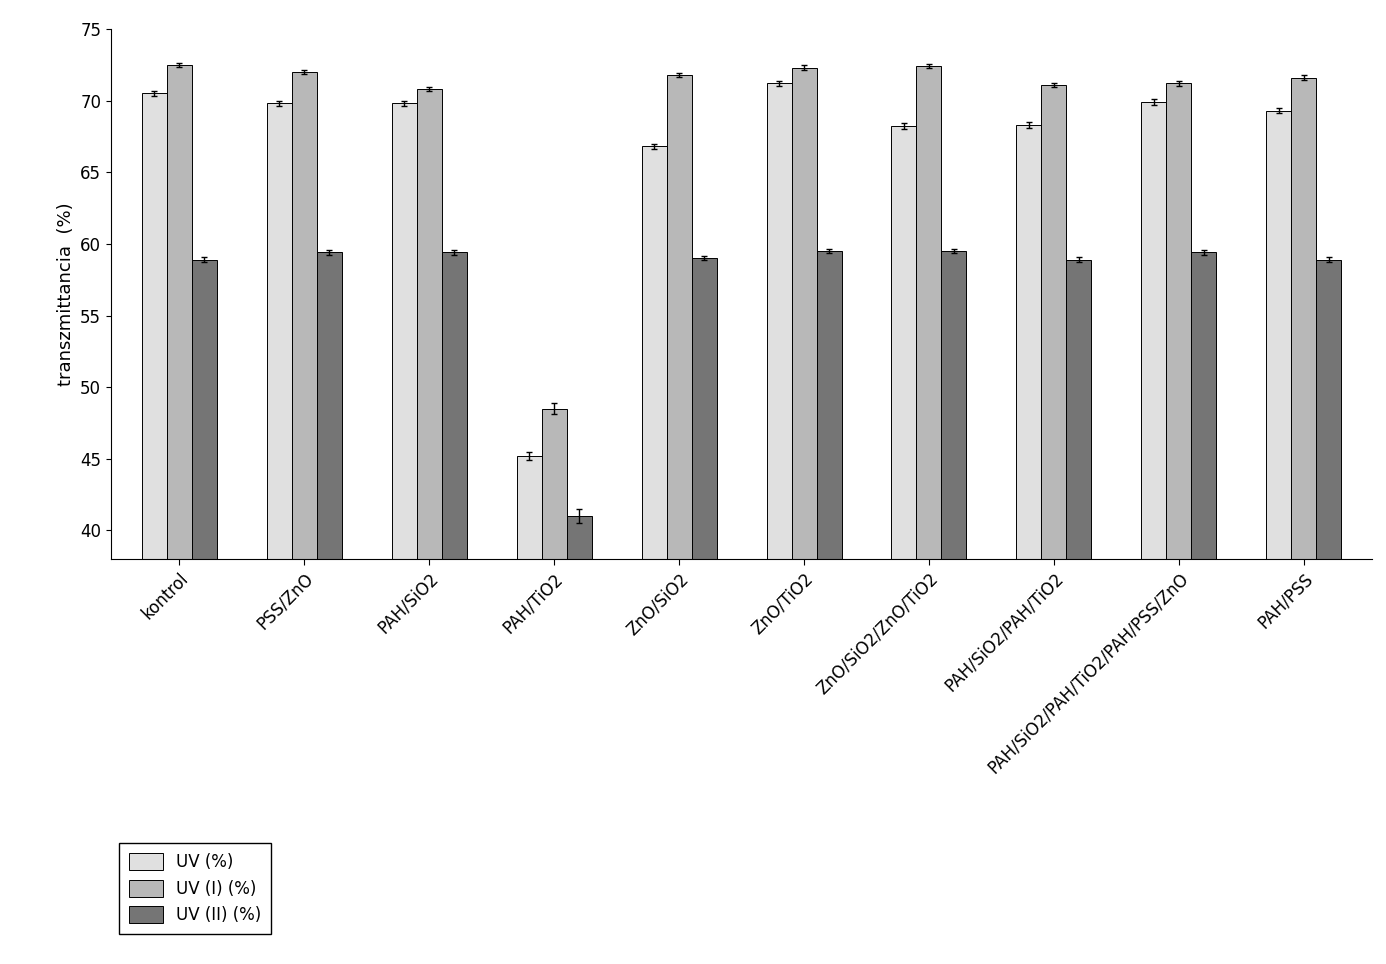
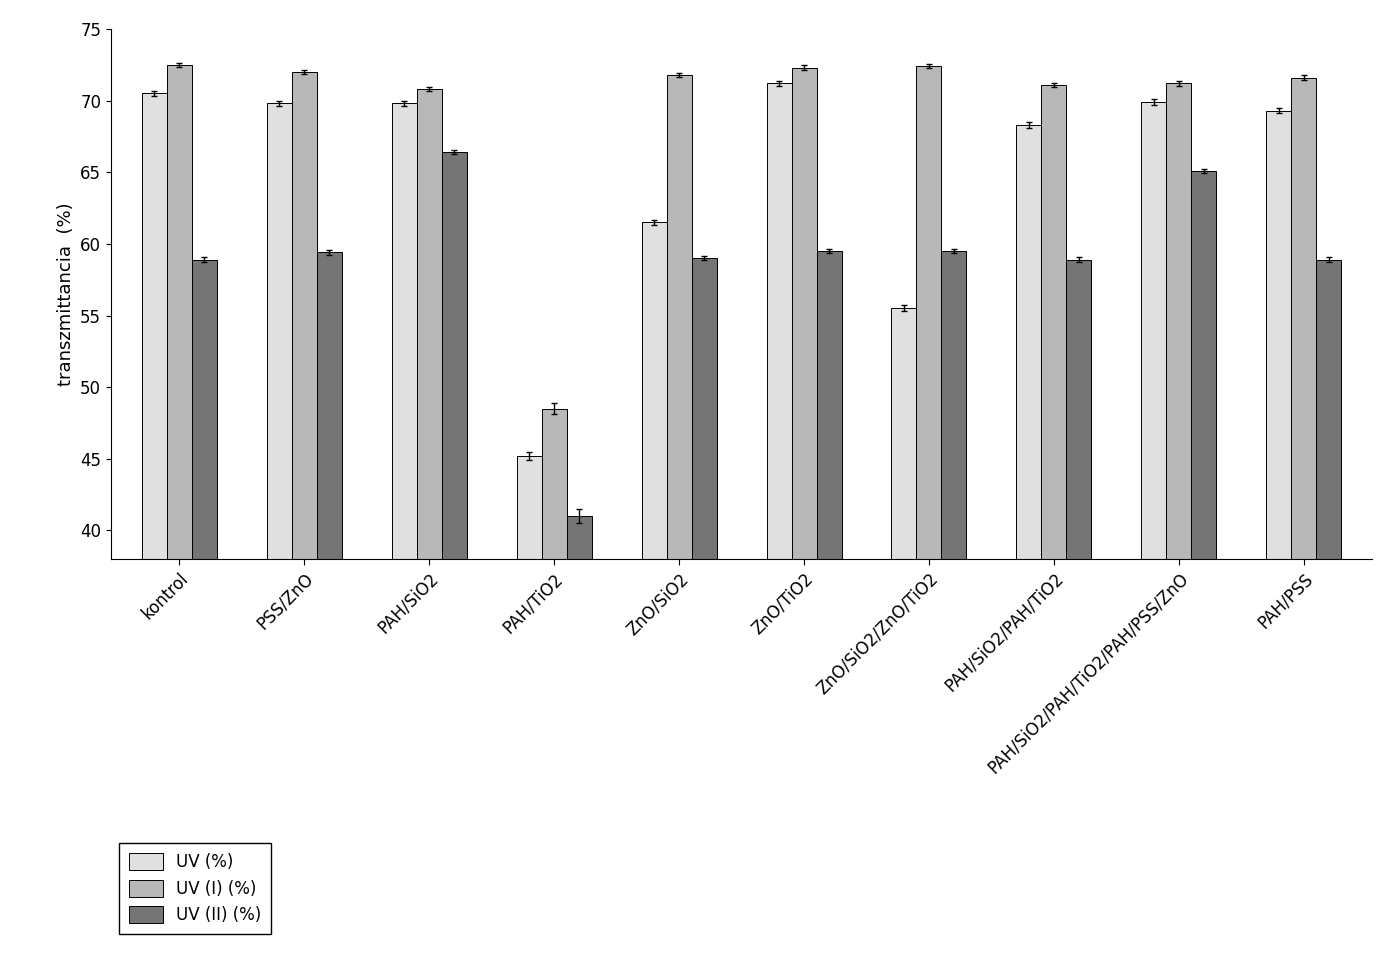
UV (II) (%)/PAH/SiO2: 59.4 -> 66.4
UV (%)/ZnO/SiO2: 66.8 -> 61.5
UV (%)/ZnO/SiO2/ZnO/TiO2: 68.2 -> 55.5
UV (II) (%)/PAH/SiO2/PAH/TiO2/PAH/PSS/ZnO: 59.4 -> 65.1
